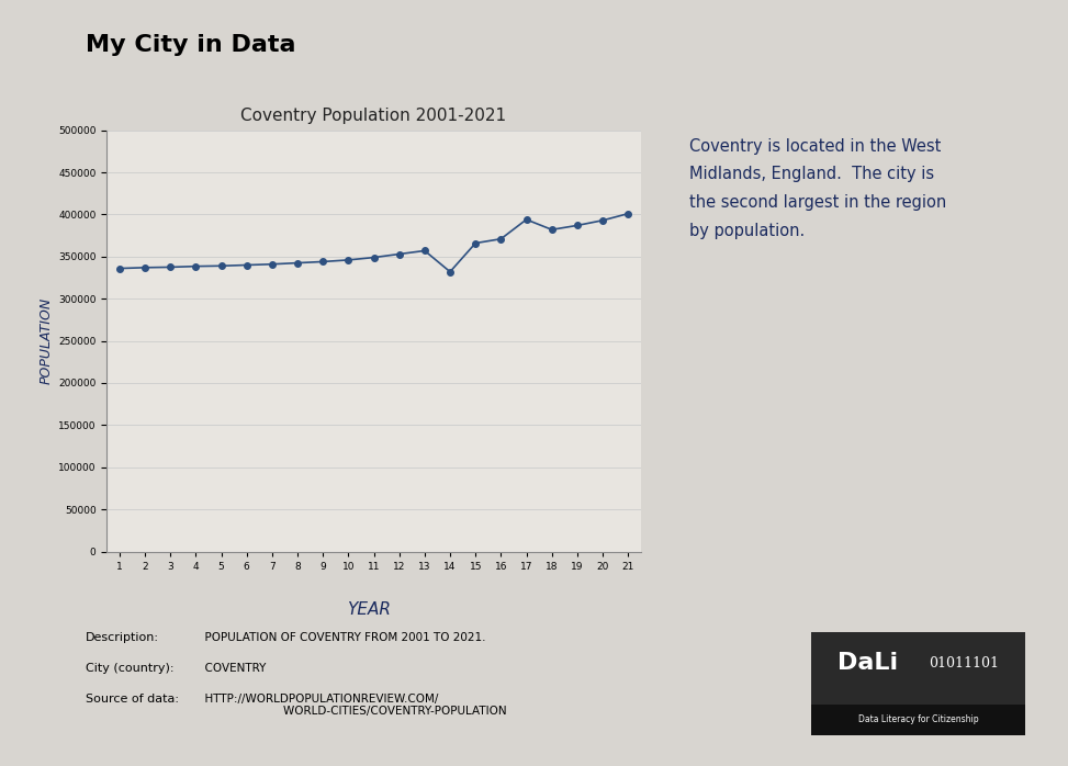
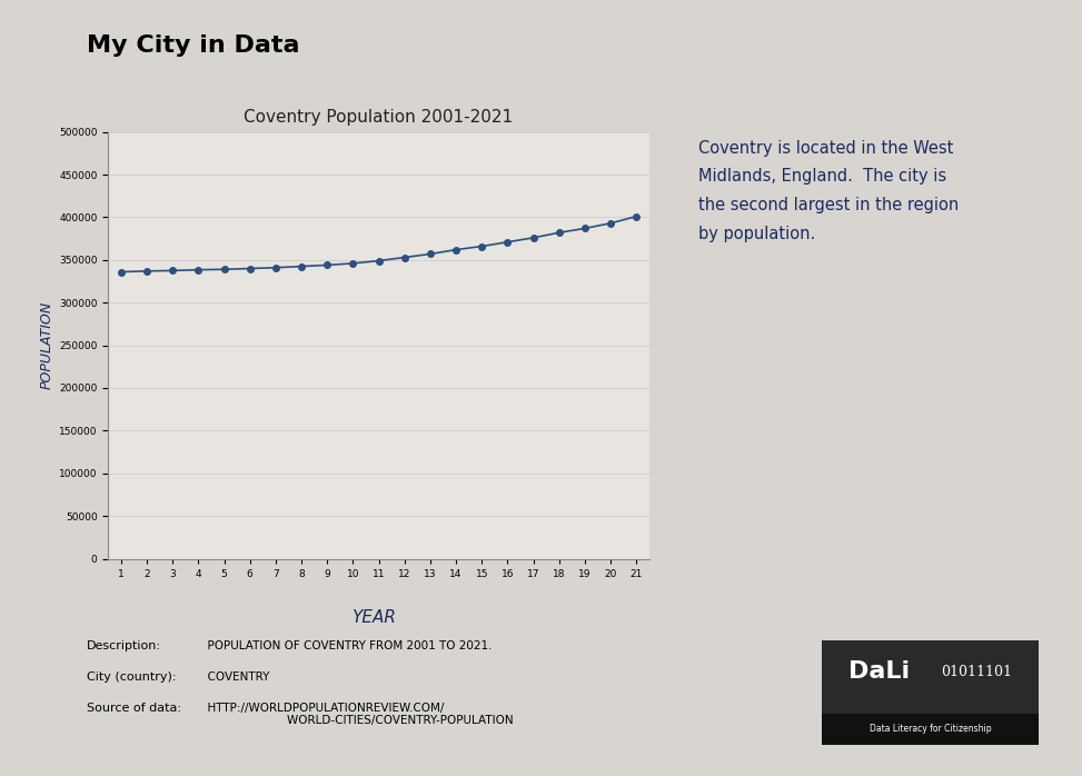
14: 332000 -> 362000
17: 394000 -> 376000
